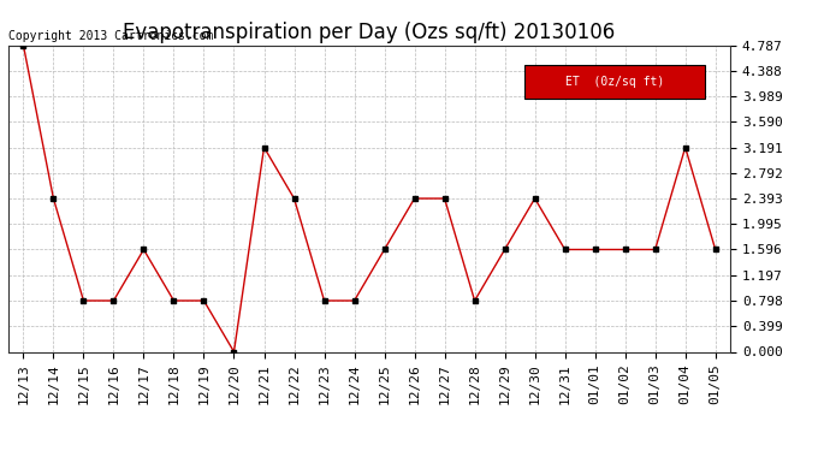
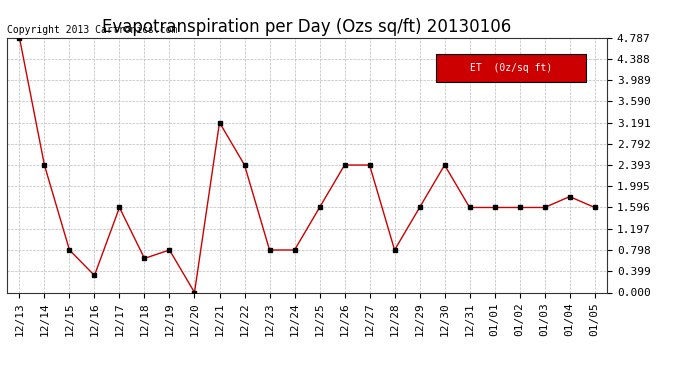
12/16: 0.80 -> 0.32
12/18: 0.80 -> 0.64
01/04: 3.19 -> 1.80
